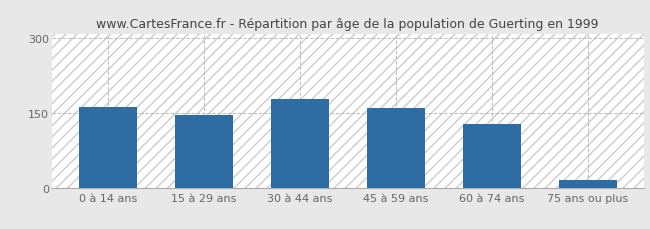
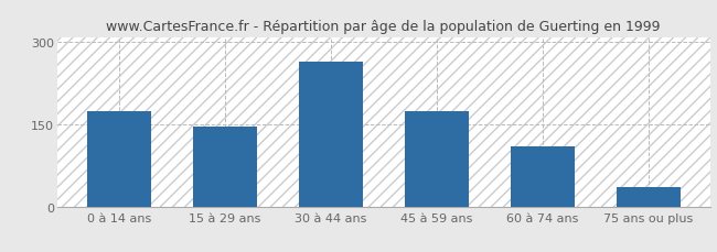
0 à 14 ans: 163 -> 175
30 à 44 ans: 178 -> 265
45 à 59 ans: 160 -> 175
60 à 74 ans: 128 -> 110
75 ans ou plus: 15 -> 35
